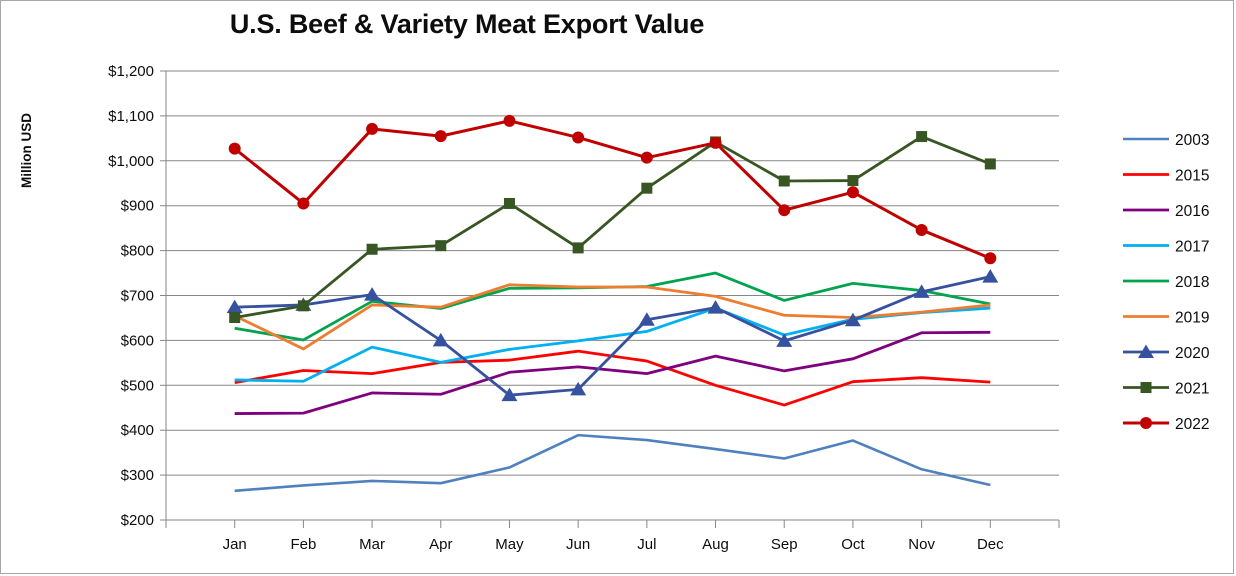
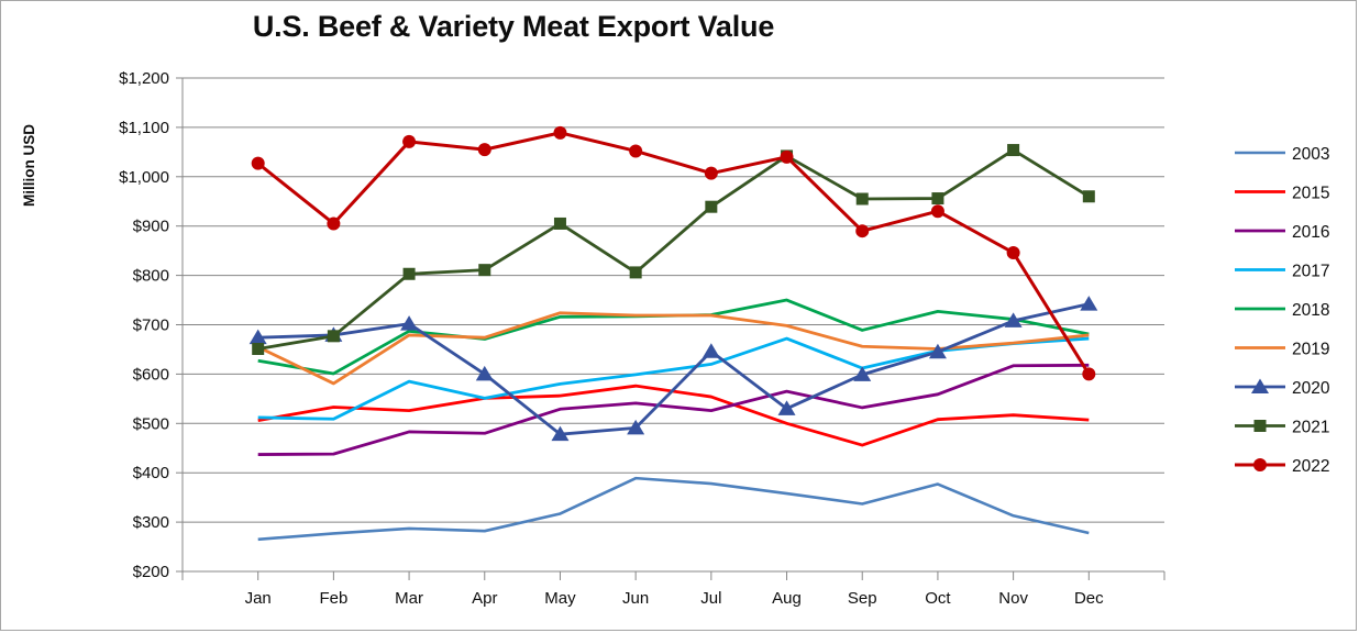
2020/Aug: $670 -> $530
2021/Dec: $990 -> $960
2022/Dec: $780 -> $600
